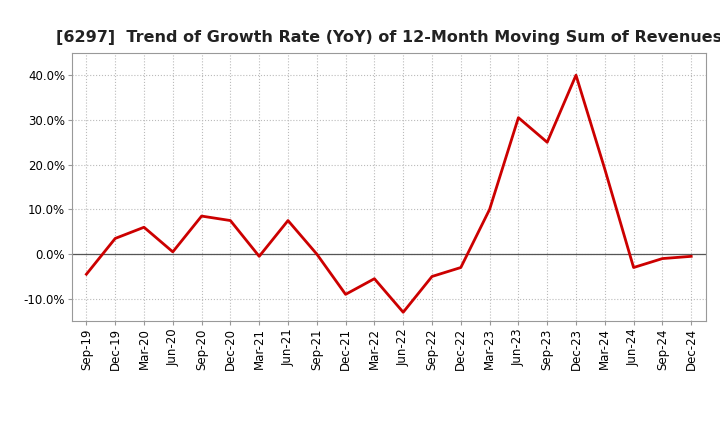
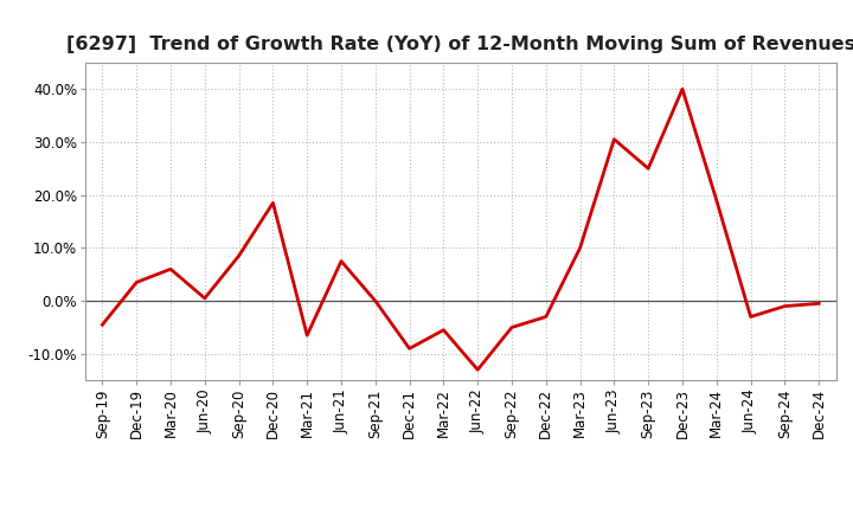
Dec-20: 7.5% -> 18.5%
Mar-21: -0.5% -> -6.5%
